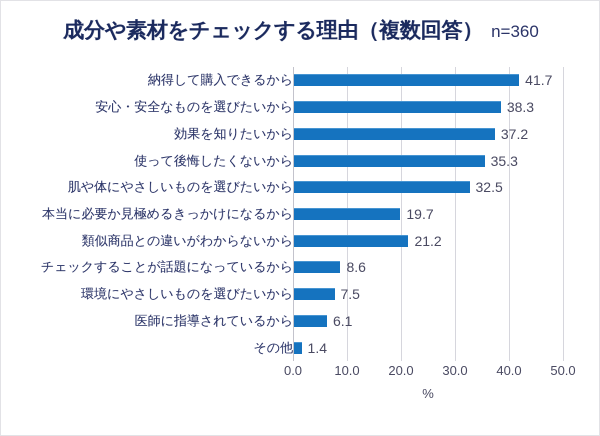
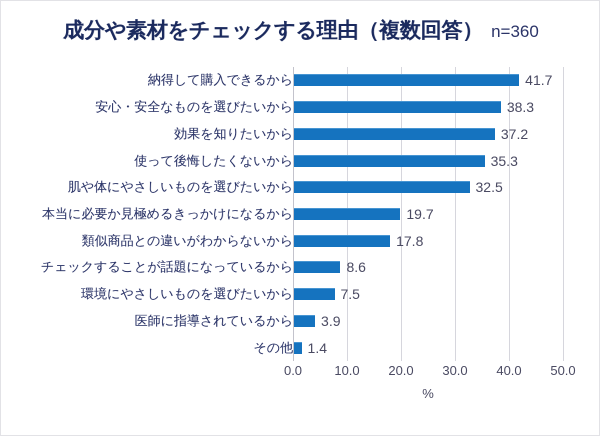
類似商品との違いがわからないから: 21.2 -> 17.8
医師に指導されているから: 6.1 -> 3.9
